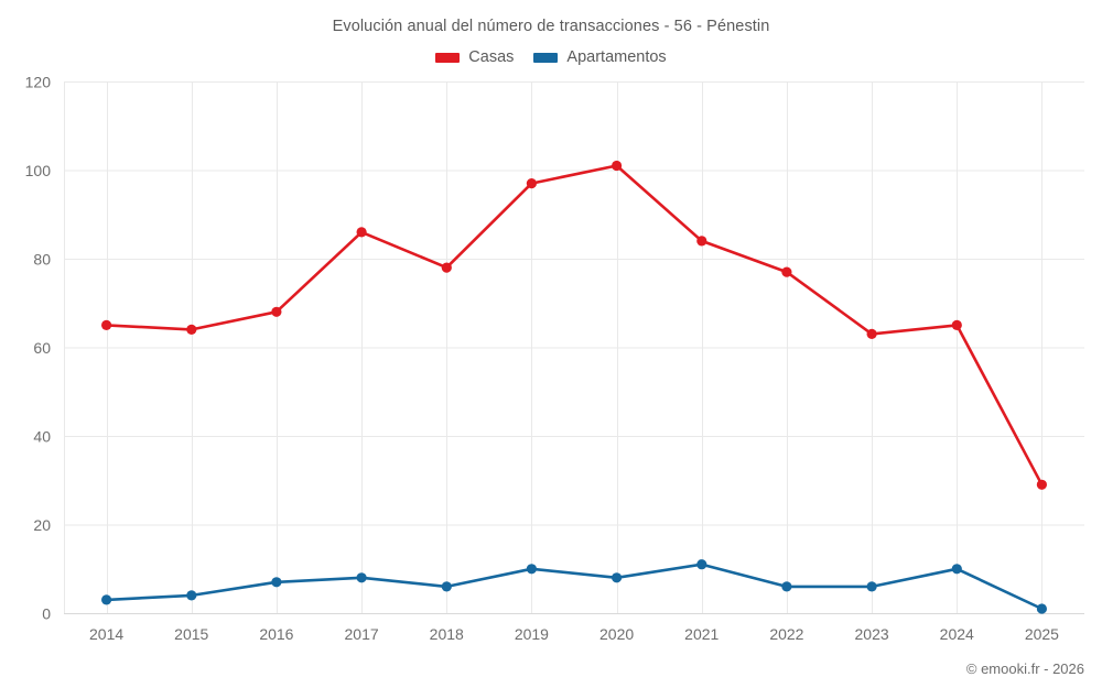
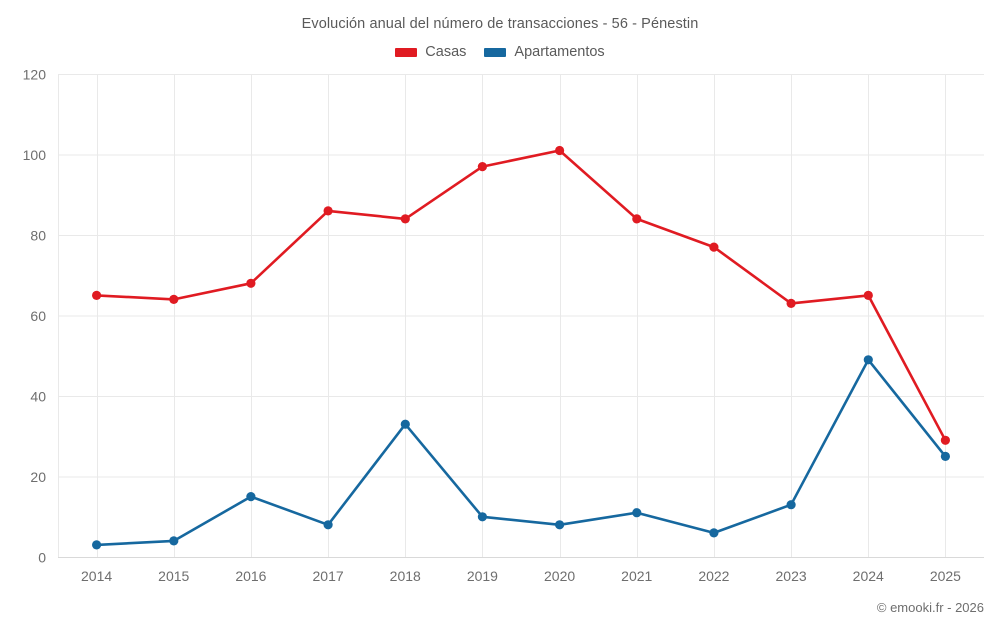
Apartamentos/2016: 7 -> 15
Casas/2018: 78 -> 84
Apartamentos/2018: 6 -> 33
Apartamentos/2023: 6 -> 13
Apartamentos/2024: 10 -> 49
Apartamentos/2025: 1 -> 25
